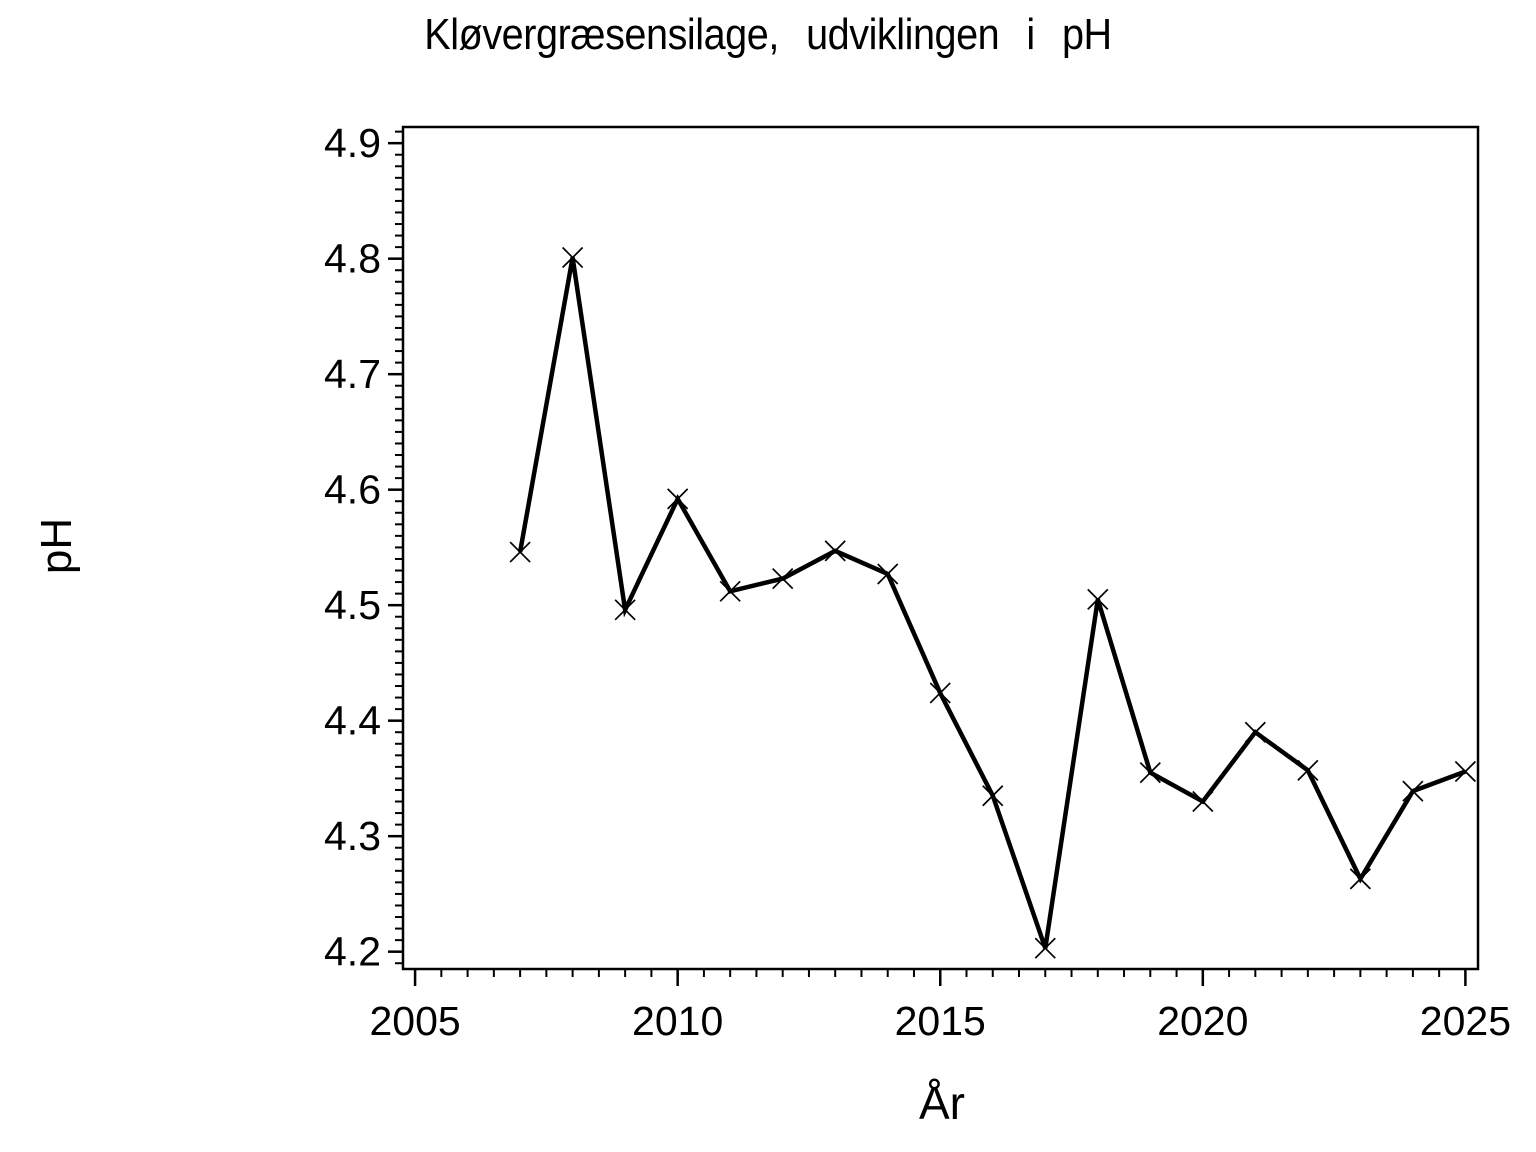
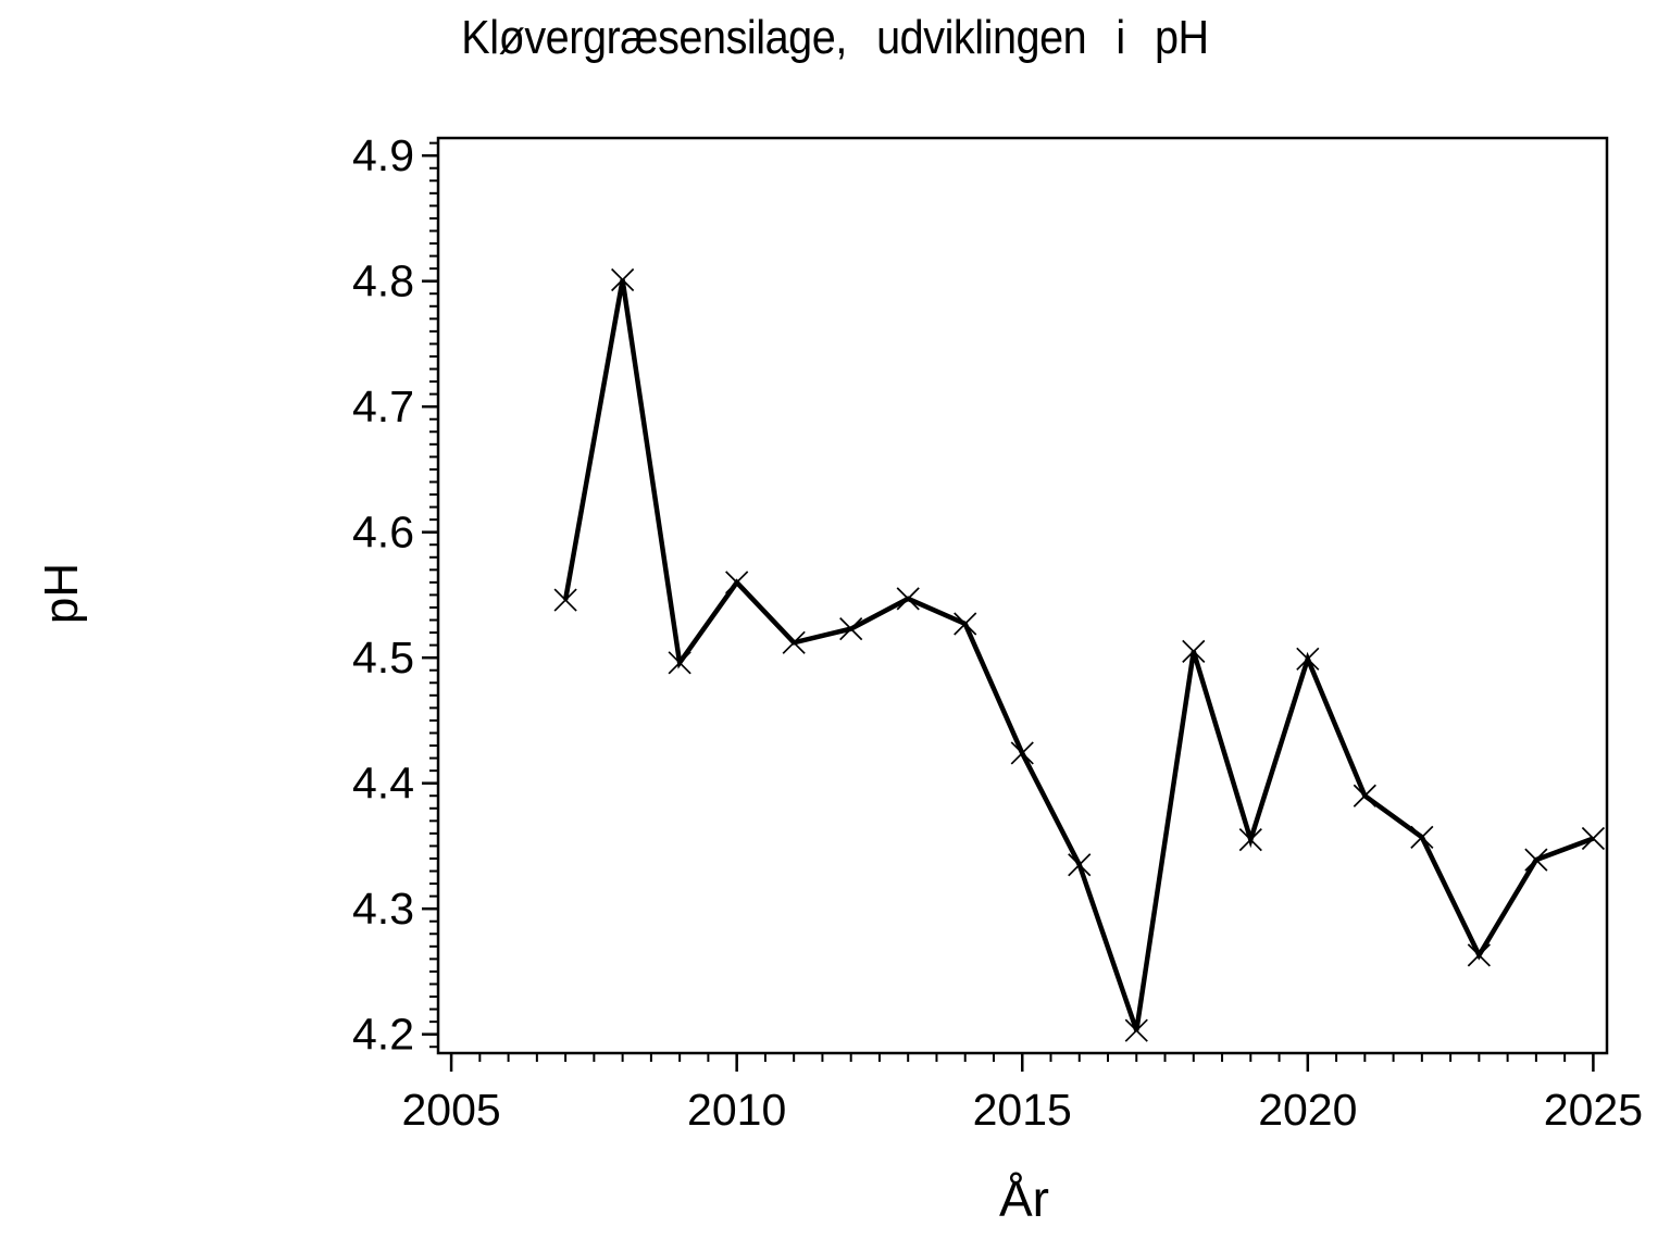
2010: 4.592 -> 4.560
2020: 4.330 -> 4.499
